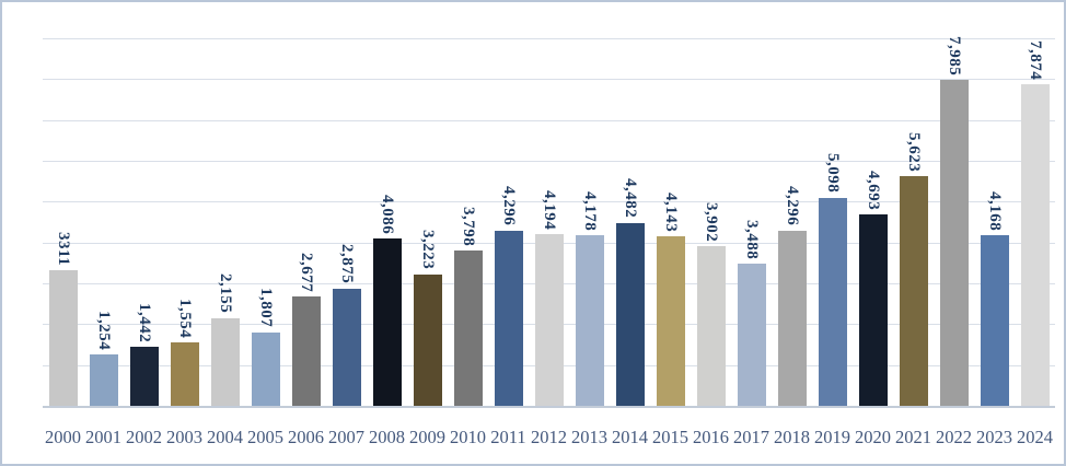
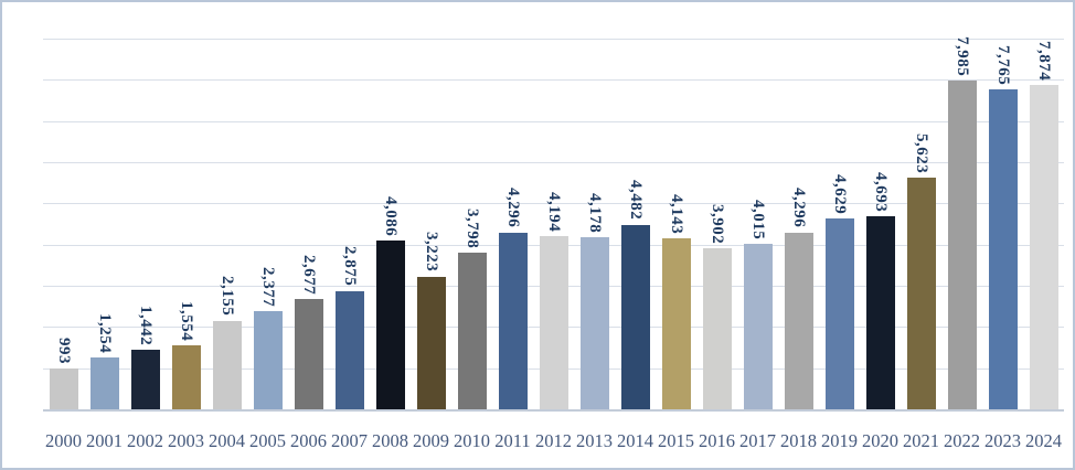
2000: 3311 -> 993
2005: 1,807 -> 2,377
2017: 3,488 -> 4,015
2019: 5,098 -> 4,629
2023: 4,168 -> 7,765
